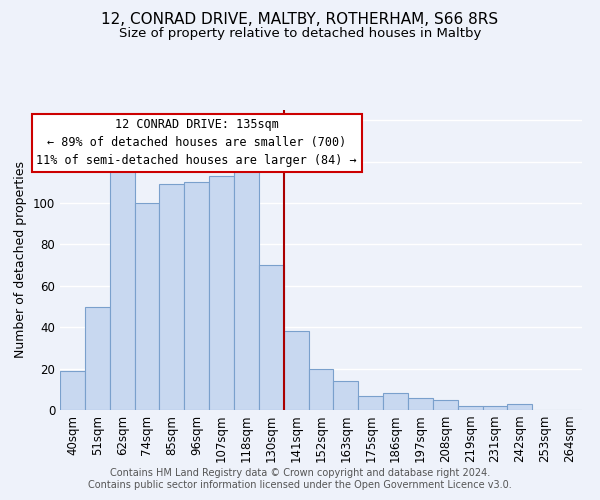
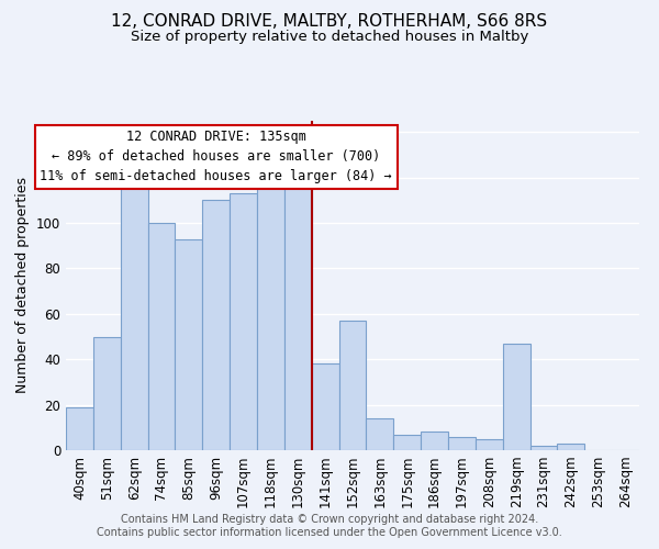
85sqm: 109 -> 93
130sqm: 70 -> 116
152sqm: 20 -> 57
219sqm: 2 -> 47
